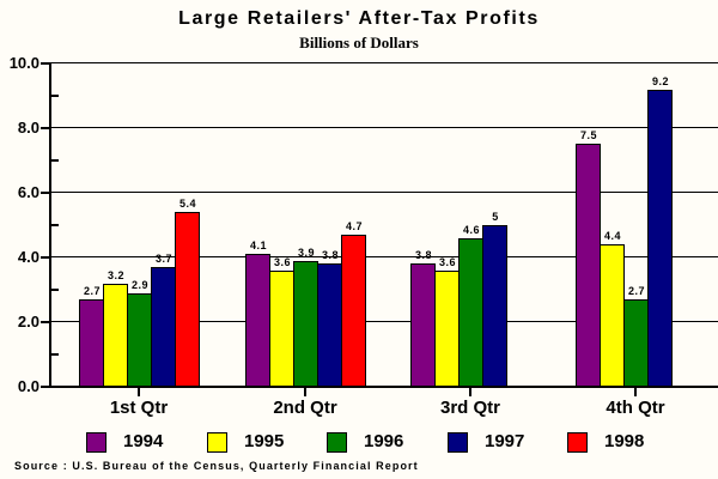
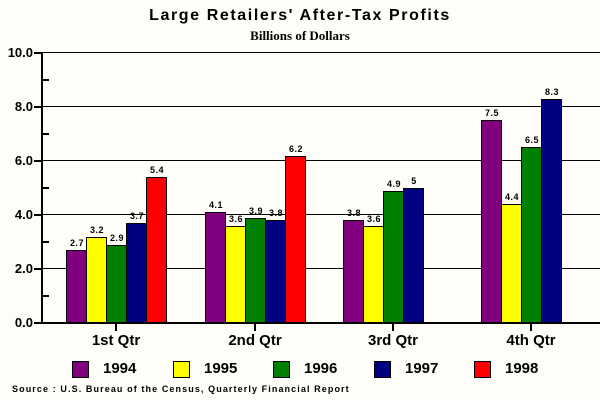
1998/2nd Qtr: 4.7 -> 6.2
1996/3rd Qtr: 4.6 -> 4.9
1996/4th Qtr: 2.7 -> 6.5
1997/4th Qtr: 9.2 -> 8.3
